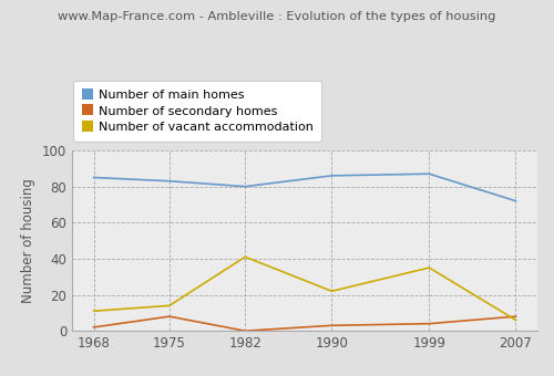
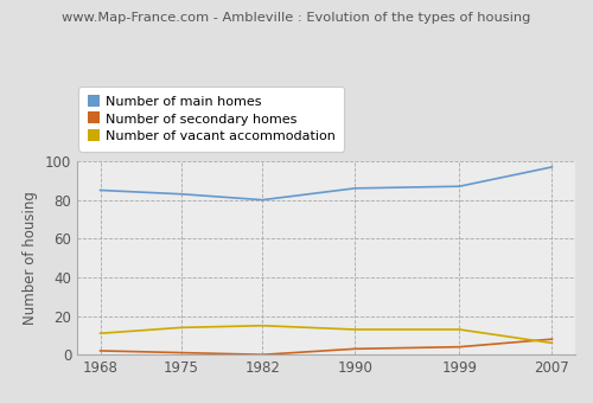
Number of secondary homes/1975: 8 -> 1
Number of vacant accommodation/1982: 41 -> 15
Number of vacant accommodation/1990: 22 -> 13
Number of vacant accommodation/1999: 35 -> 13
Number of main homes/2007: 72 -> 97
